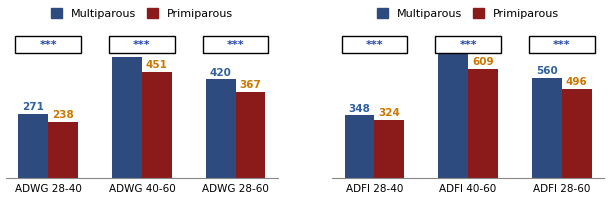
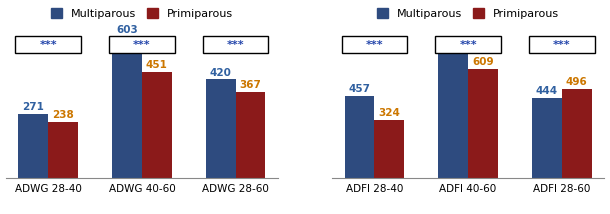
Multiparous/ADWG 40-60: 514 -> 603
Multiparous/ADFI 28-40: 348 -> 457
Multiparous/ADFI 28-60: 560 -> 444
